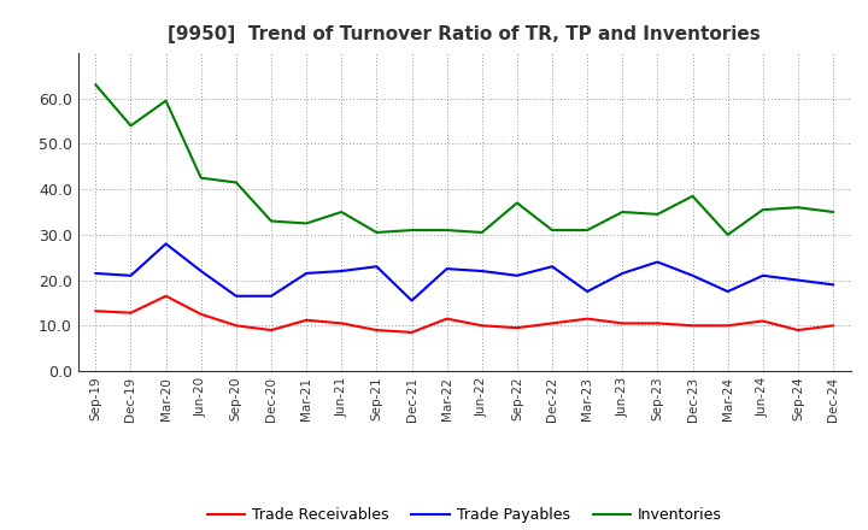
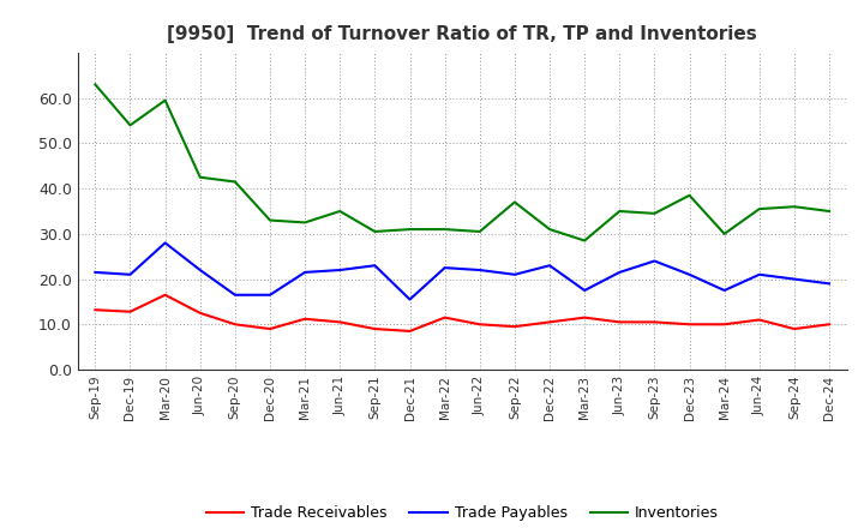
Inventories/Mar-23: 31.0 -> 28.5
